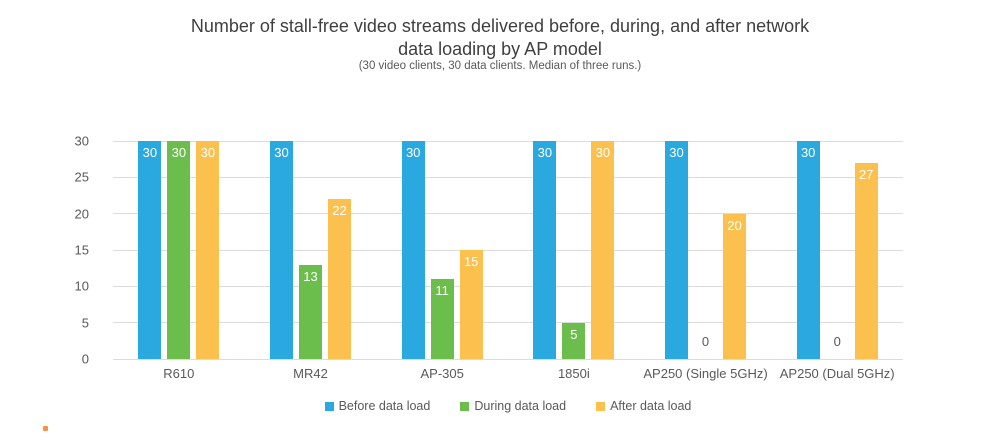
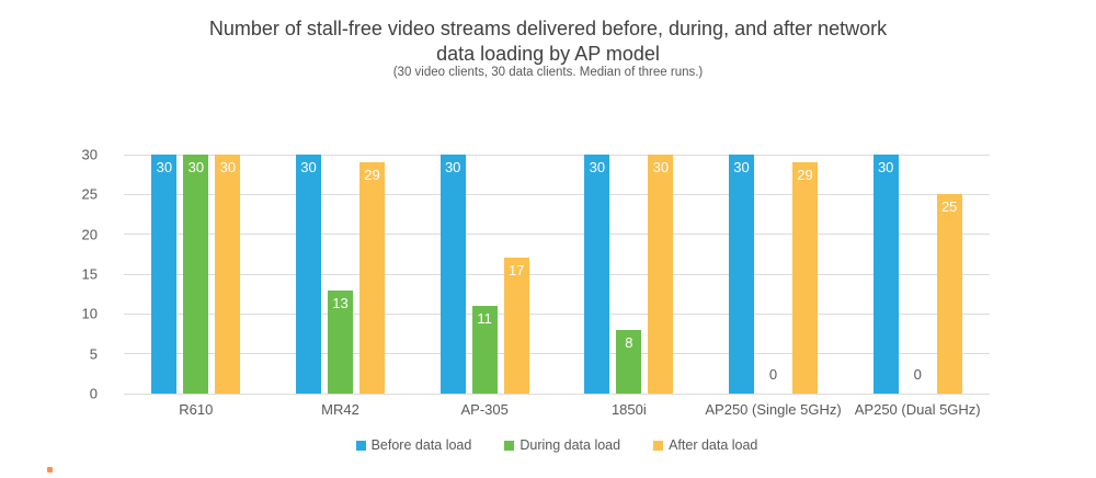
After data load/MR42: 22 -> 29
After data load/AP-305: 15 -> 17
During data load/1850i: 5 -> 8
After data load/AP250 (Single 5GHz): 20 -> 29
After data load/AP250 (Dual 5GHz): 27 -> 25
